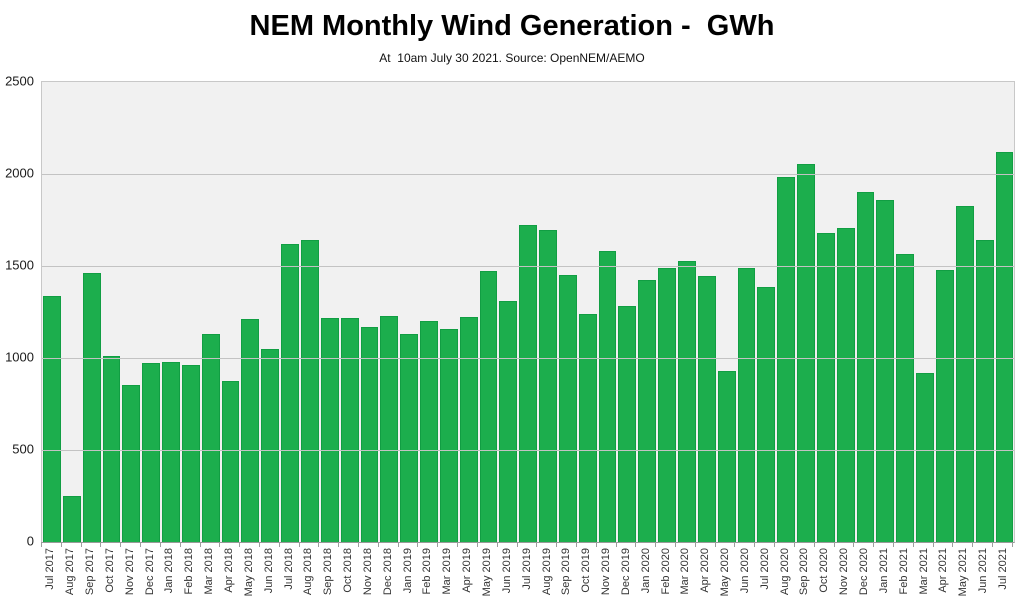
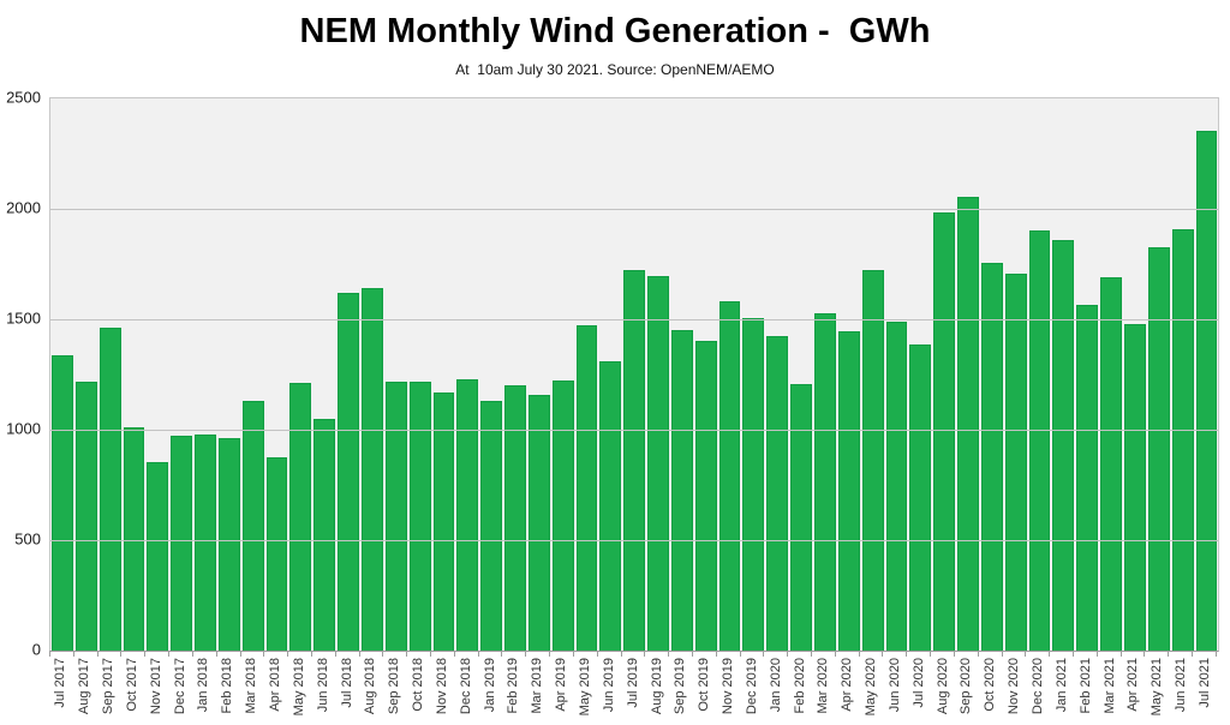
Aug 2017: 250 -> 1220
Oct 2019: 1240 -> 1400
Dec 2019: 1280 -> 1510
Feb 2020: 1490 -> 1210
May 2020: 930 -> 1720
Oct 2020: 1680 -> 1760
Mar 2021: 920 -> 1690
Jun 2021: 1640 -> 1910
Jul 2021: 2120 -> 2360
